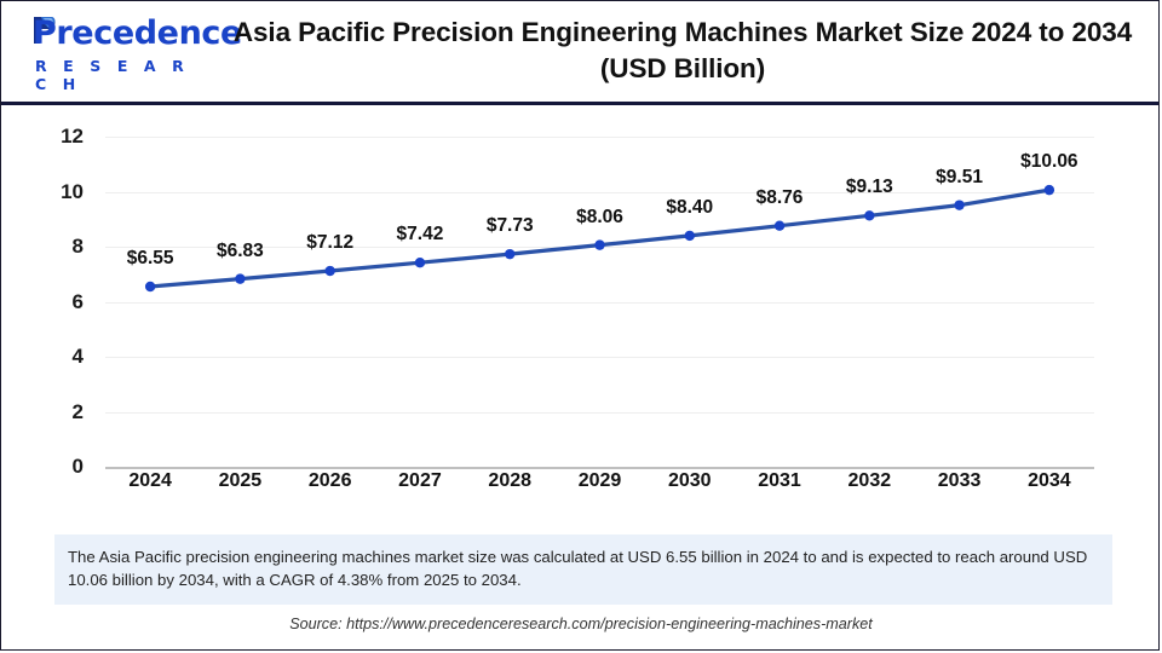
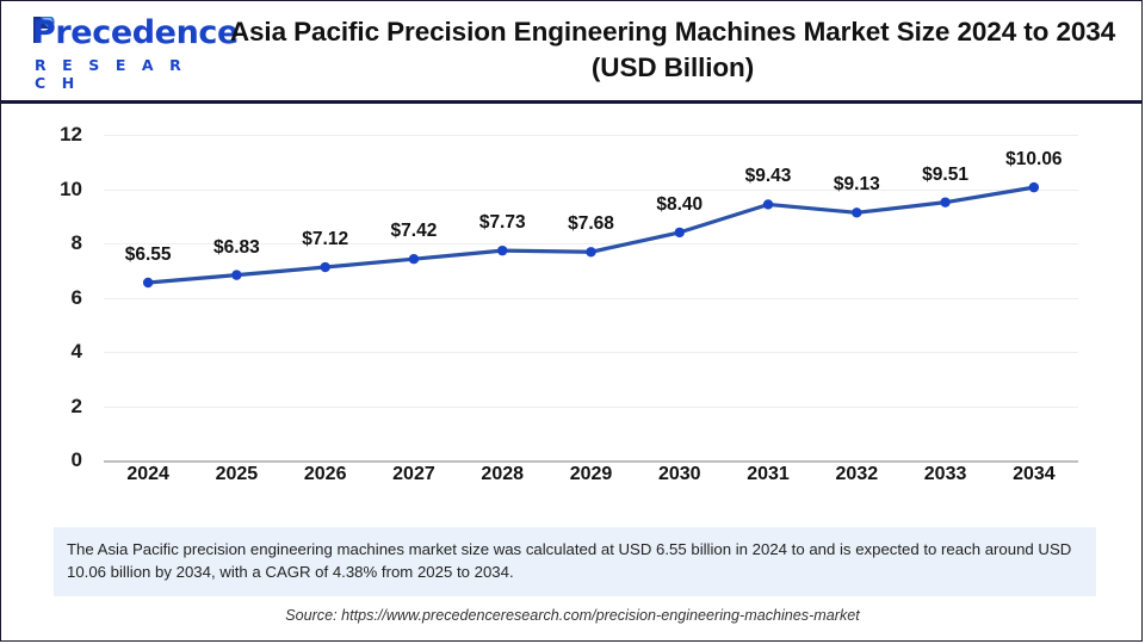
2029: $8.06 -> $7.68
2031: $8.76 -> $9.43
